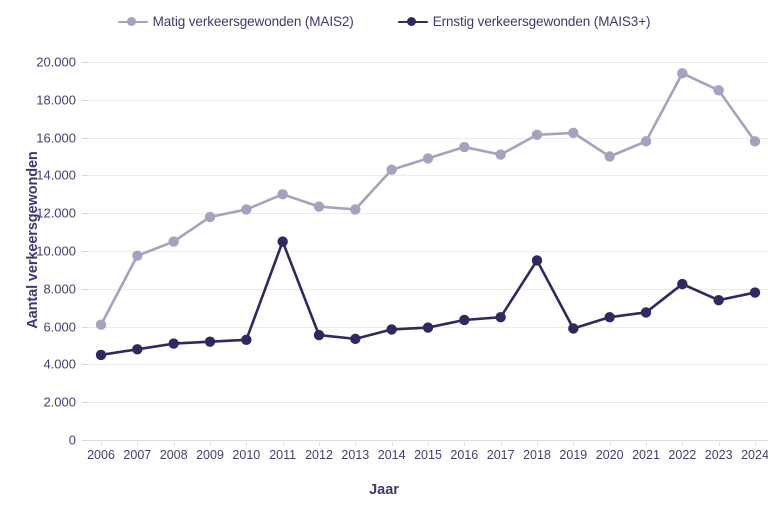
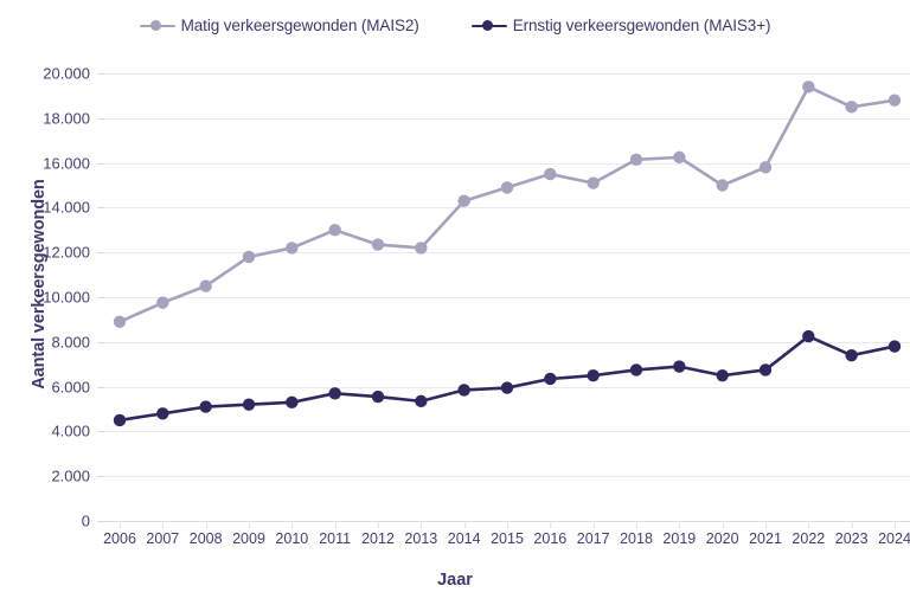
Matig verkeersgewonden (MAIS2)/2006: 6100 -> 8900
Ernstig verkeersgewonden (MAIS3+)/2011: 10500 -> 5700
Ernstig verkeersgewonden (MAIS3+)/2018: 9500 -> 6800
Ernstig verkeersgewonden (MAIS3+)/2019: 5900 -> 6900
Matig verkeersgewonden (MAIS2)/2024: 15800 -> 18800
